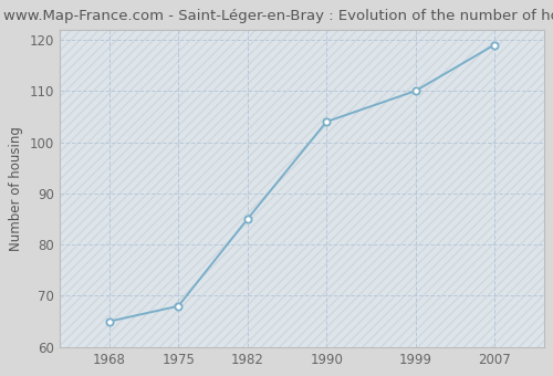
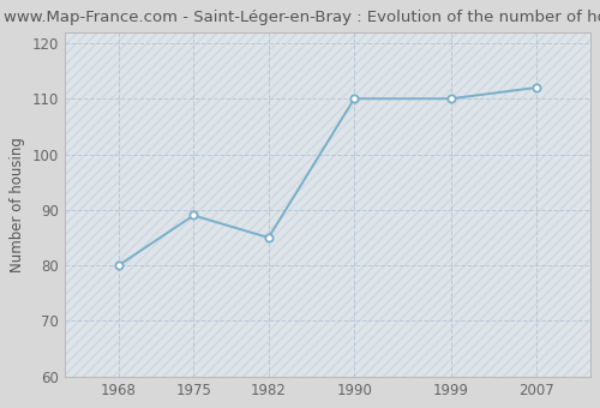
1968: 65 -> 80
1975: 68 -> 89
1990: 104 -> 110
2007: 119 -> 112
